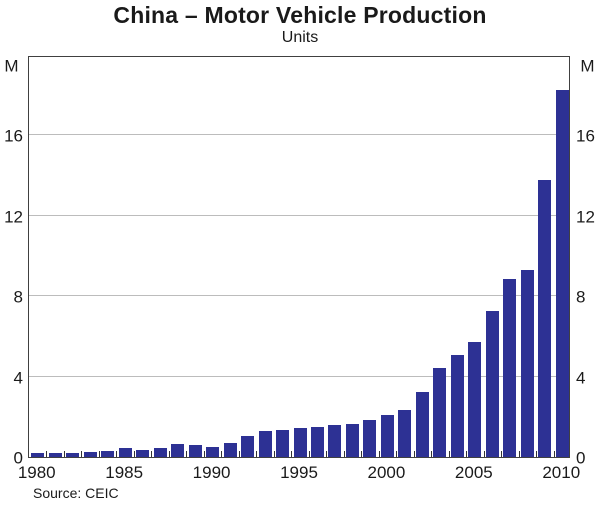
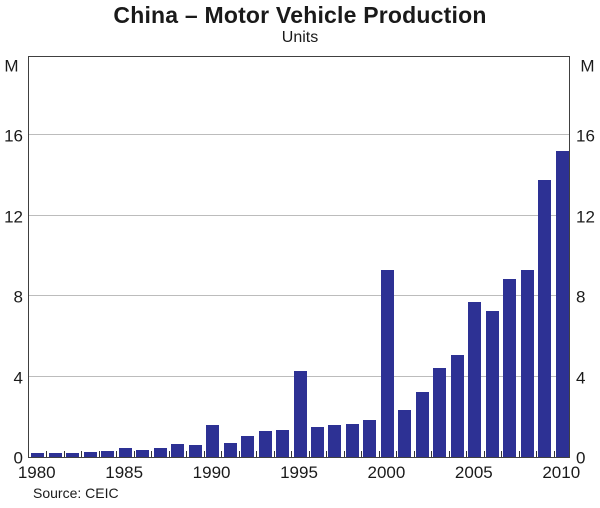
1990: 0.5 -> 1.6
1995: 1.4 -> 4.3
2000: 2.1 -> 9.3
2005: 5.7 -> 7.7
2010: 18.3 -> 15.2
